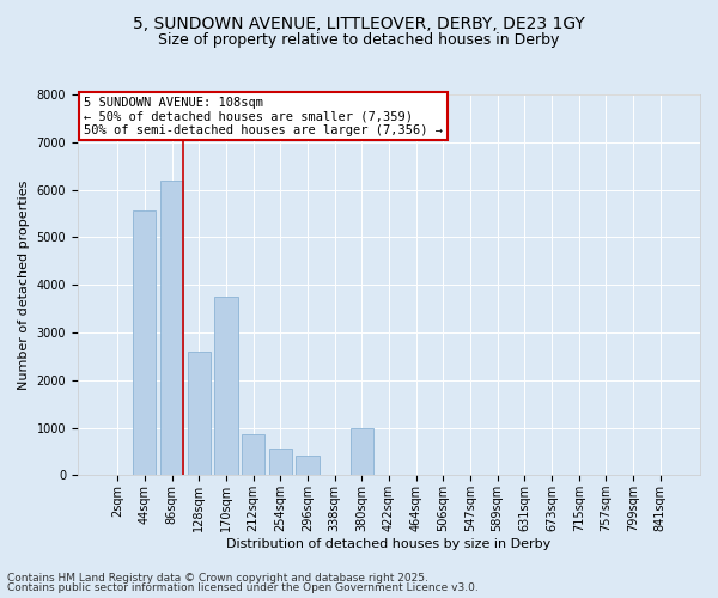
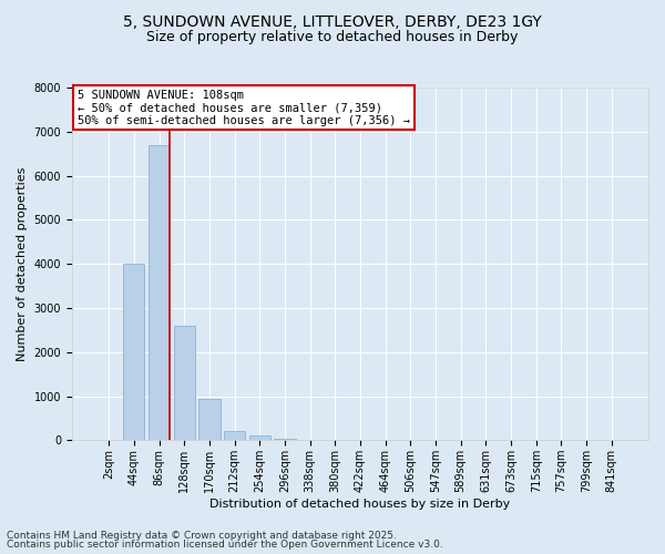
44sqm: 5550 -> 4000
86sqm: 6200 -> 6700
170sqm: 3750 -> 950
212sqm: 850 -> 200
254sqm: 550 -> 100
296sqm: 400 -> 40
380sqm: 1000 -> 0
